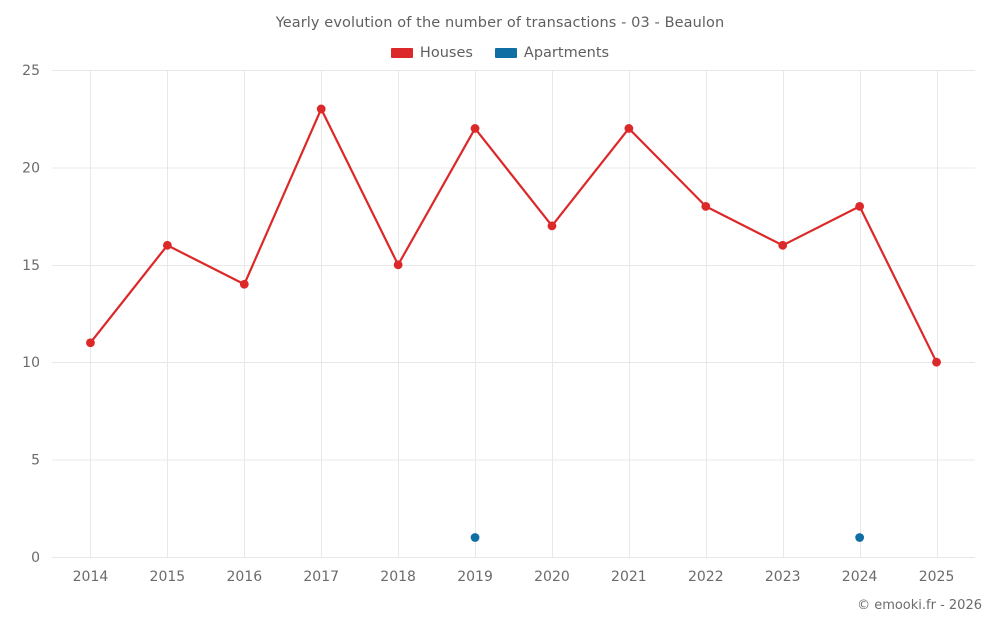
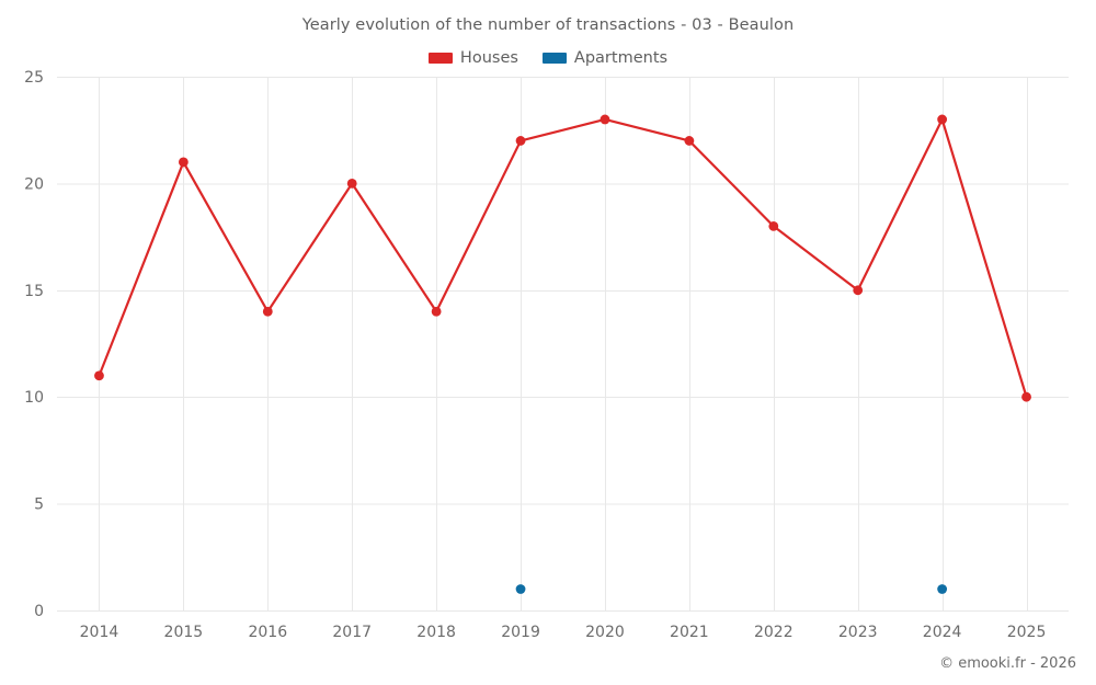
Houses/2015: 16 -> 21
Houses/2017: 23 -> 20
Houses/2018: 15 -> 14
Houses/2020: 17 -> 23
Houses/2023: 16 -> 15
Houses/2024: 18 -> 23
